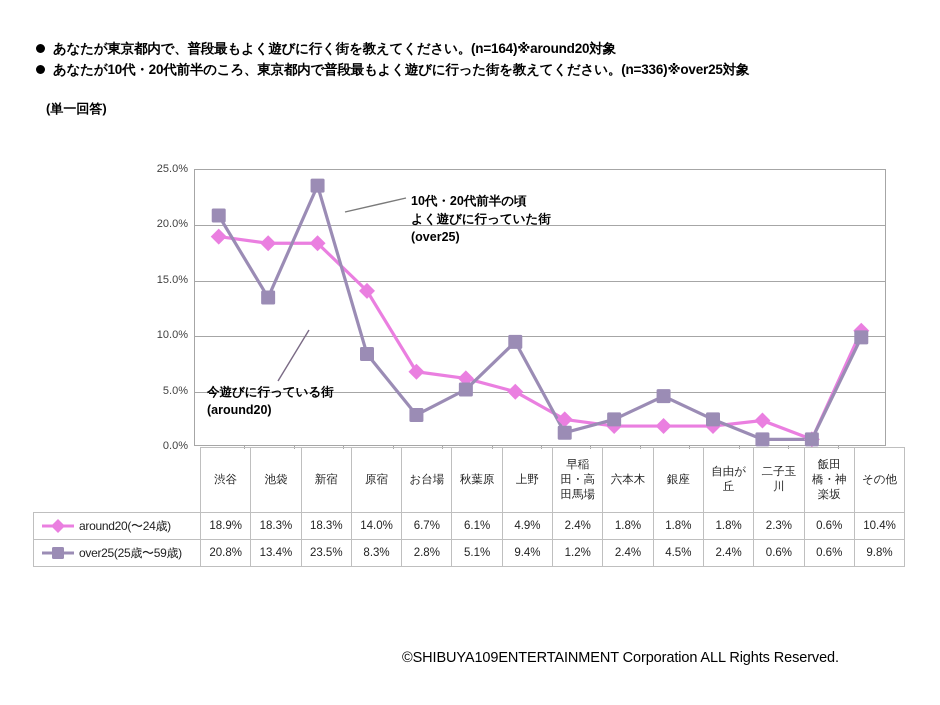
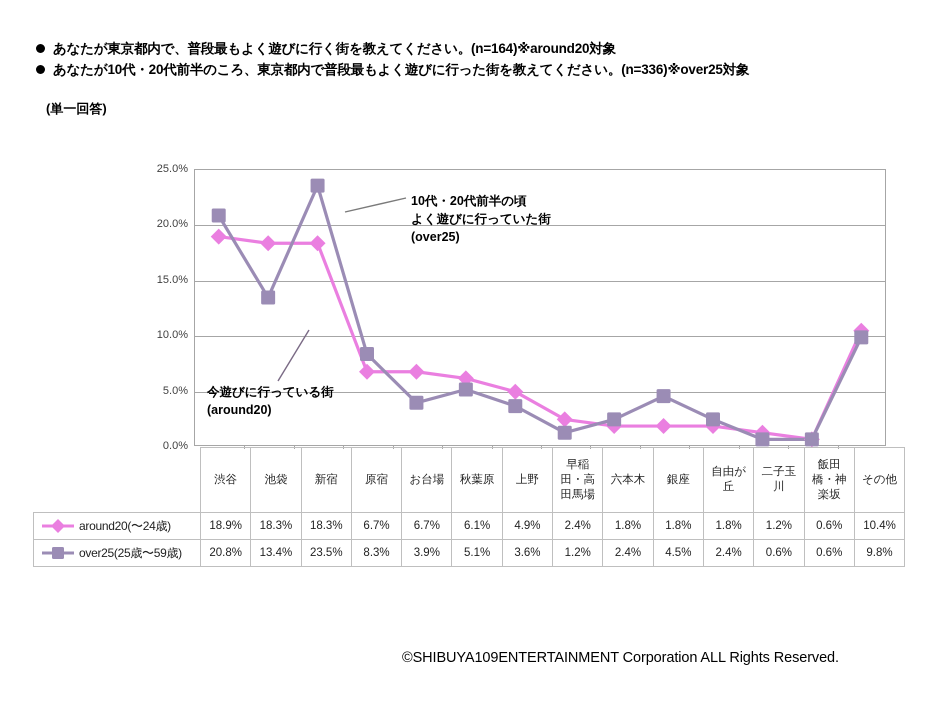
around20(〜24歳)/原宿: 14.0% -> 6.7%
over25(25歳〜59歳)/お台場: 2.8% -> 3.9%
over25(25歳〜59歳)/上野: 9.4% -> 3.6%
around20(〜24歳)/二子玉川: 2.3% -> 1.2%
